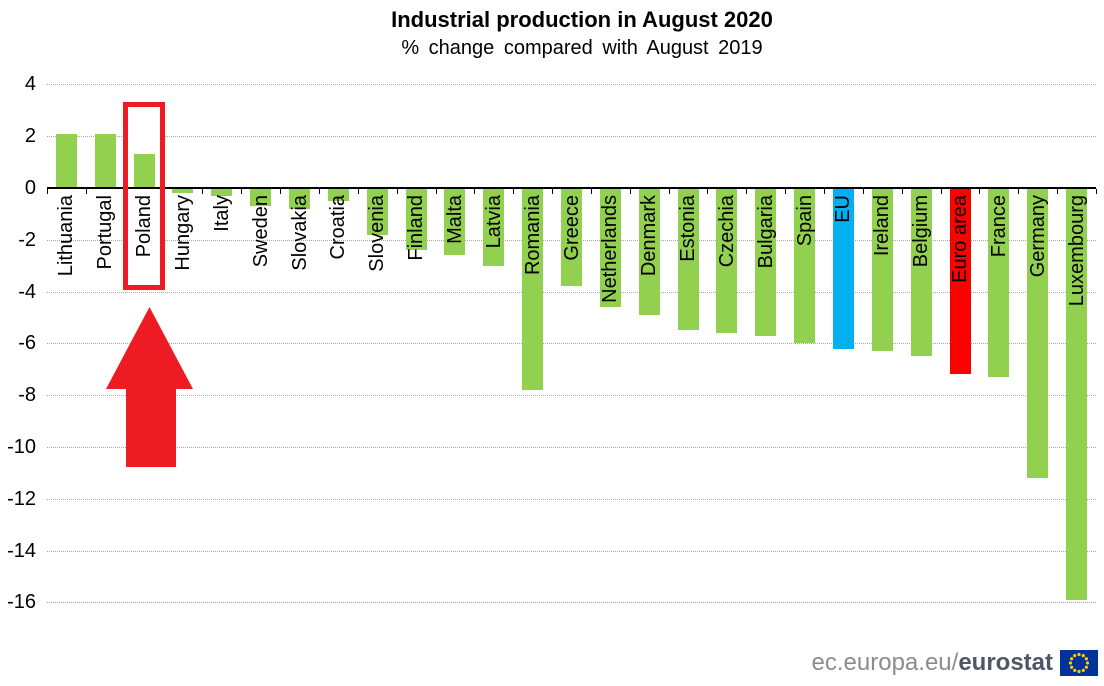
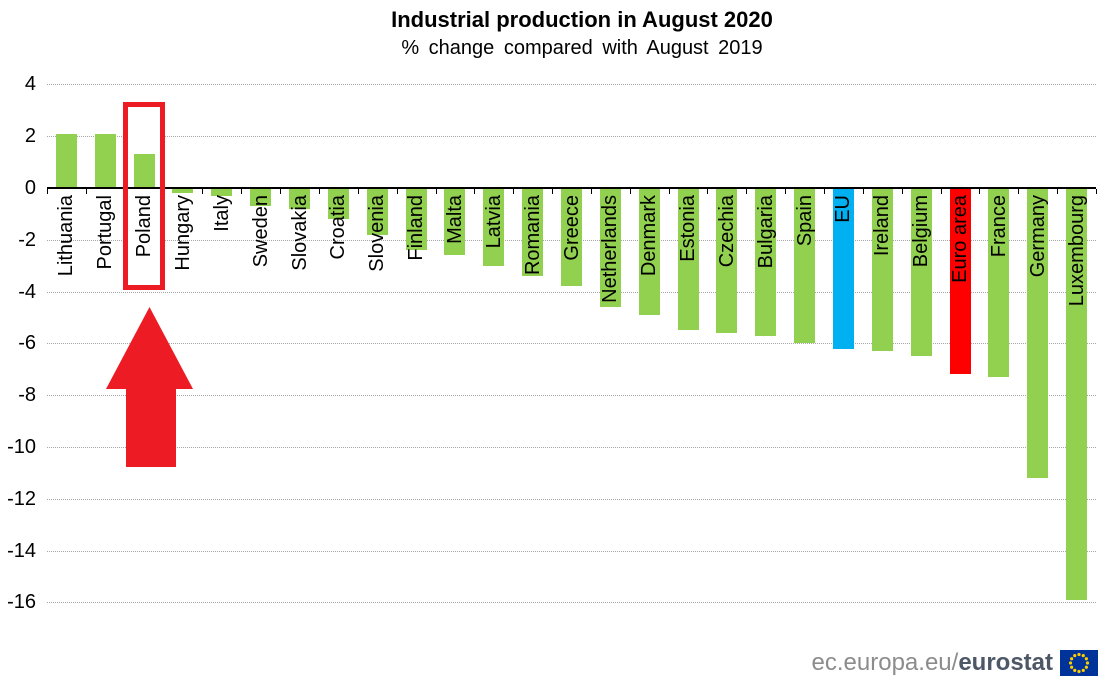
Croatia: -0.5 -> -1.2
Romania: -7.8 -> -3.4
